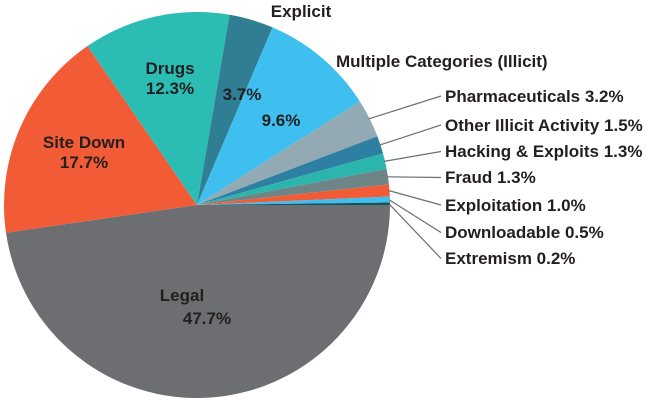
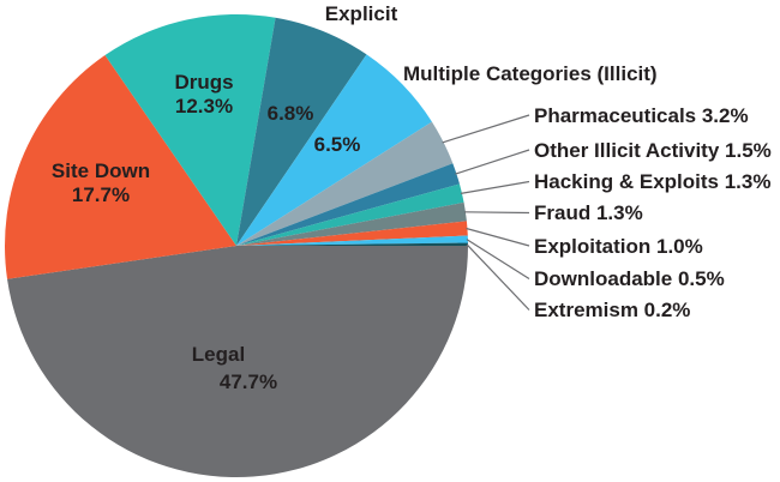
Explicit: 3.7% -> 6.8%
Multiple Categories (Illicit): 9.6% -> 6.5%
